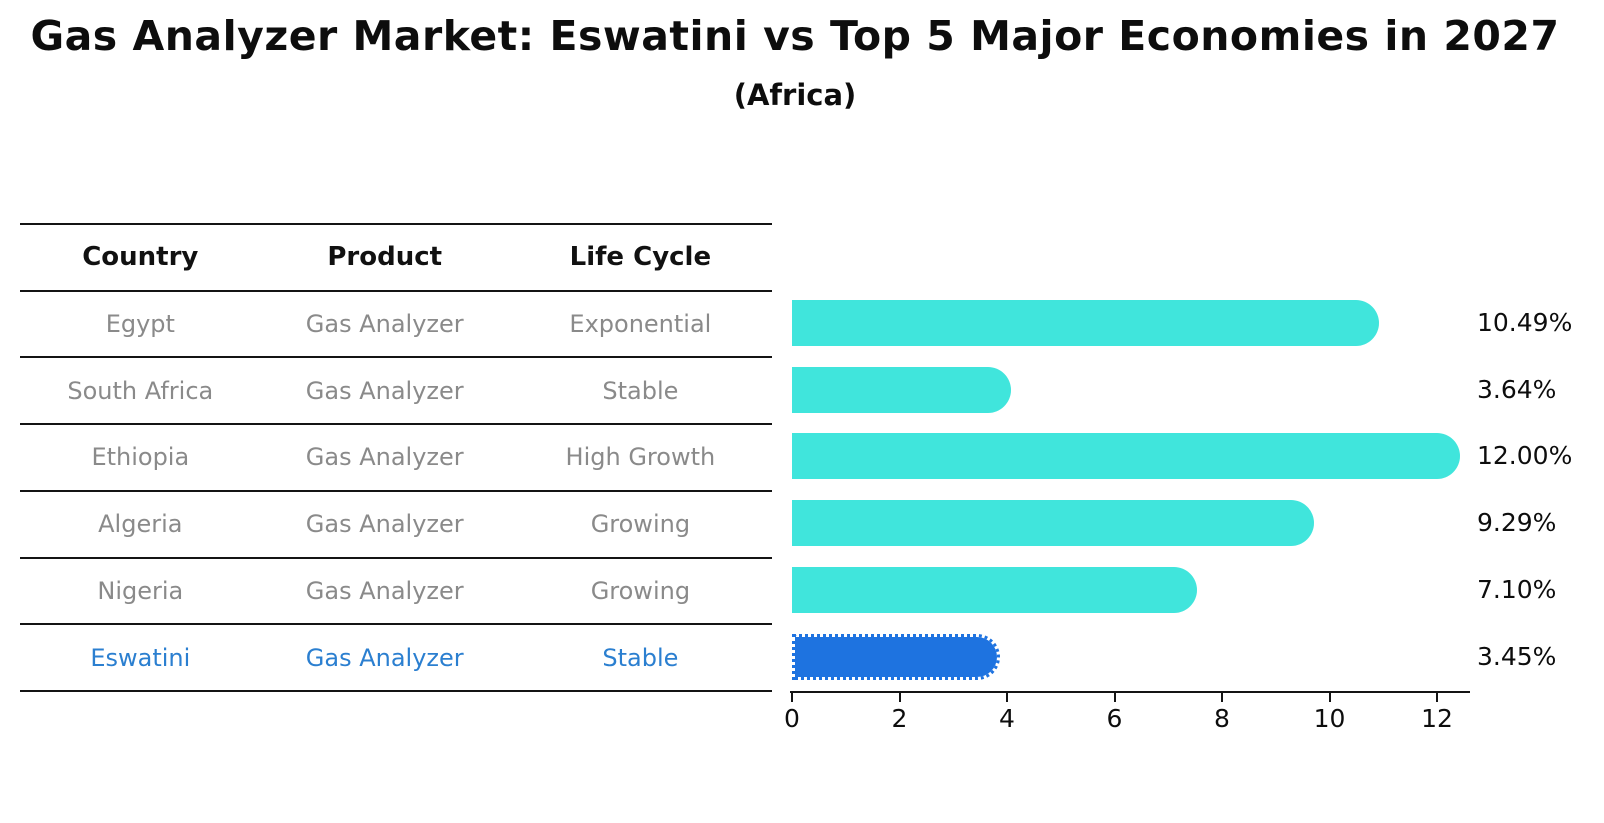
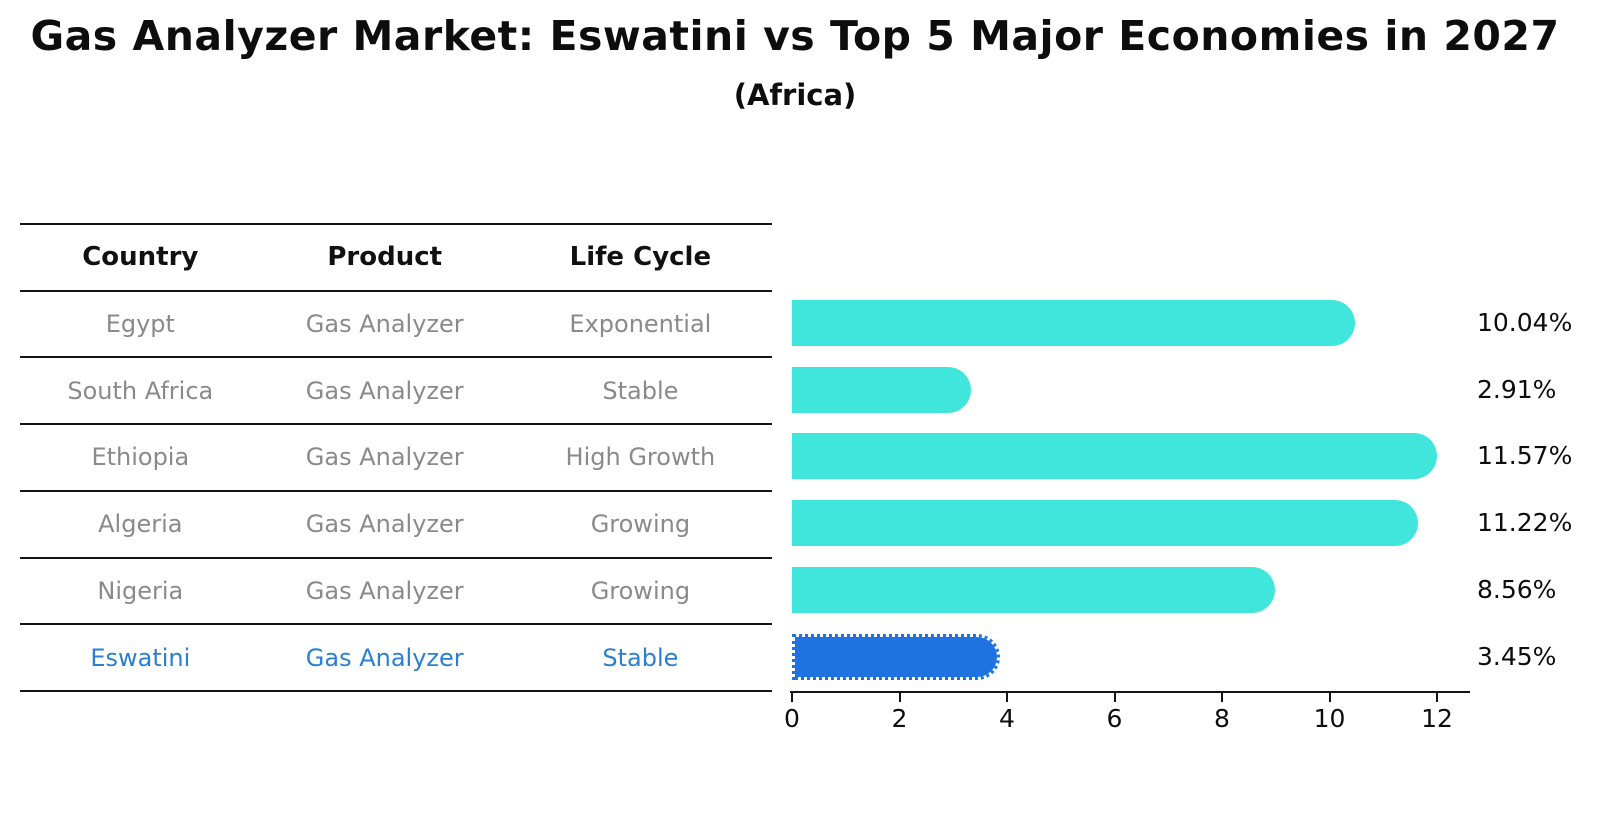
Egypt: 10.49% -> 10.04%
South Africa: 3.64% -> 2.91%
Ethiopia: 12.00% -> 11.57%
Algeria: 9.29% -> 11.22%
Nigeria: 7.10% -> 8.56%
